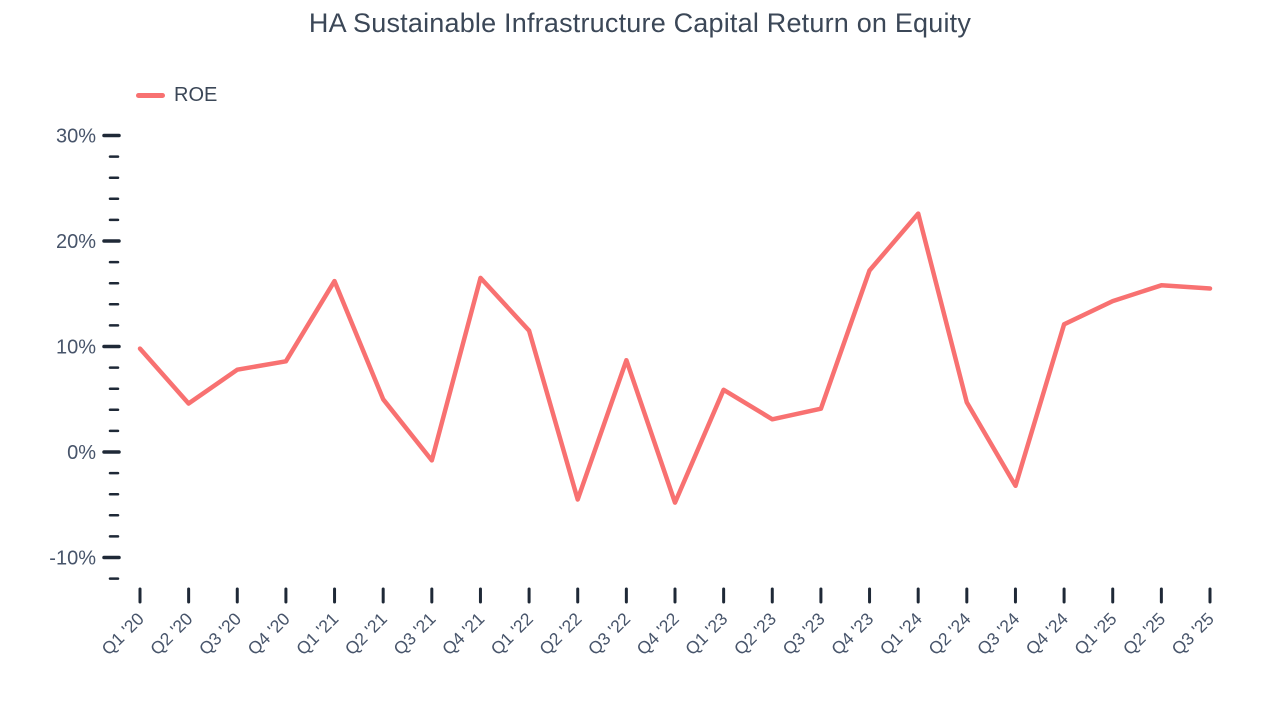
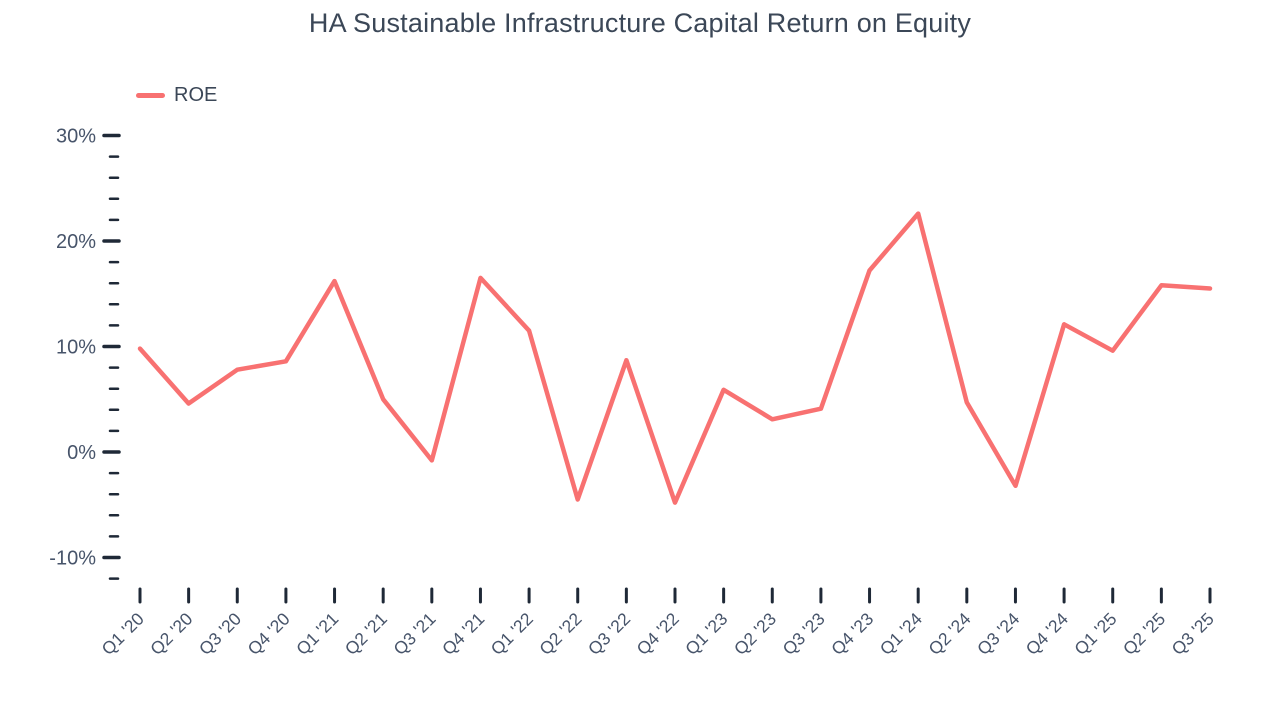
Q1 '25: 14.3% -> 9.6%
